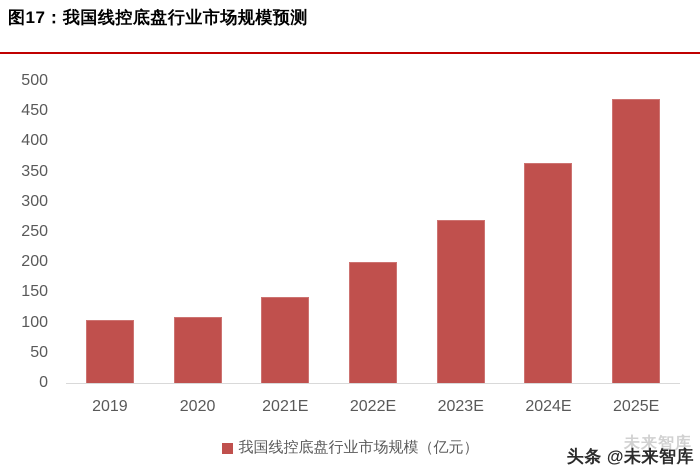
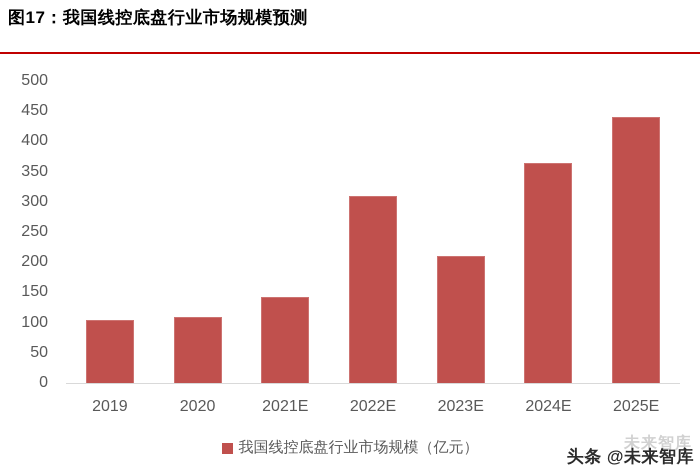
2022E: 200 -> 310
2023E: 270 -> 210
2025E: 470 -> 440
